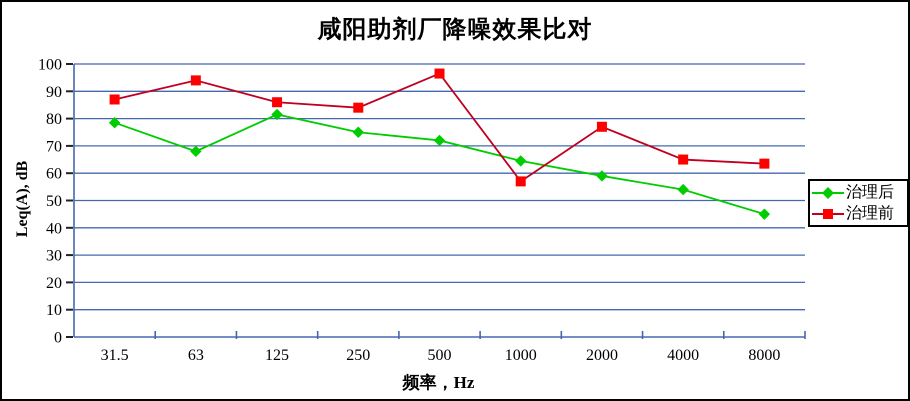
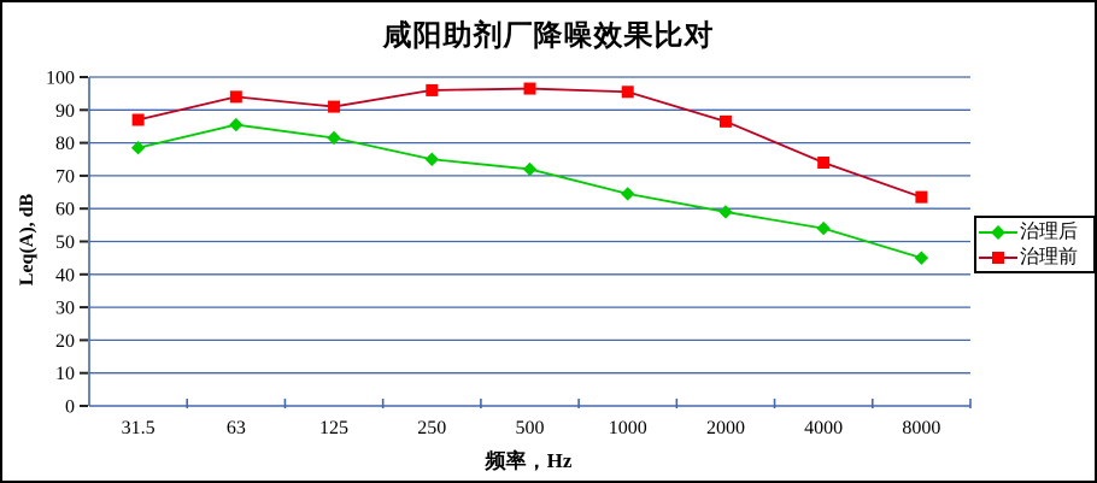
治理后/63: 68 -> 86
治理前/125: 86 -> 91
治理前/250: 84 -> 96
治理前/1000: 57 -> 96
治理前/2000: 77 -> 86
治理前/4000: 65 -> 74
